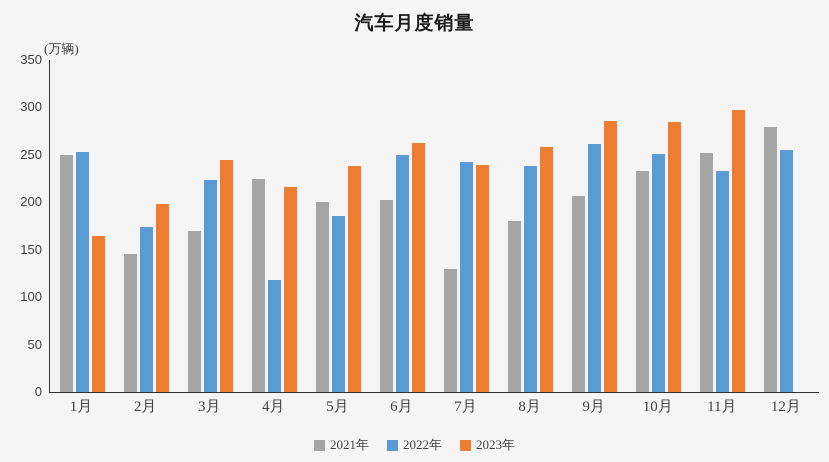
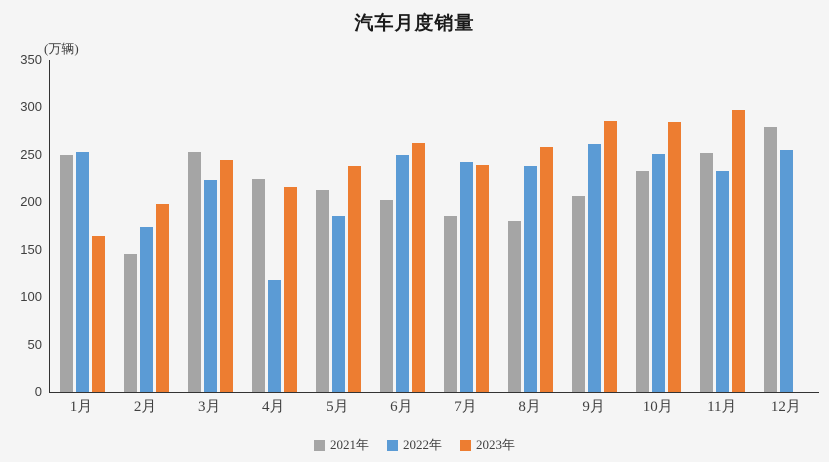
2021年/3月: 170 -> 250
2021年/5月: 200 -> 210
2021年/7月: 130 -> 190
